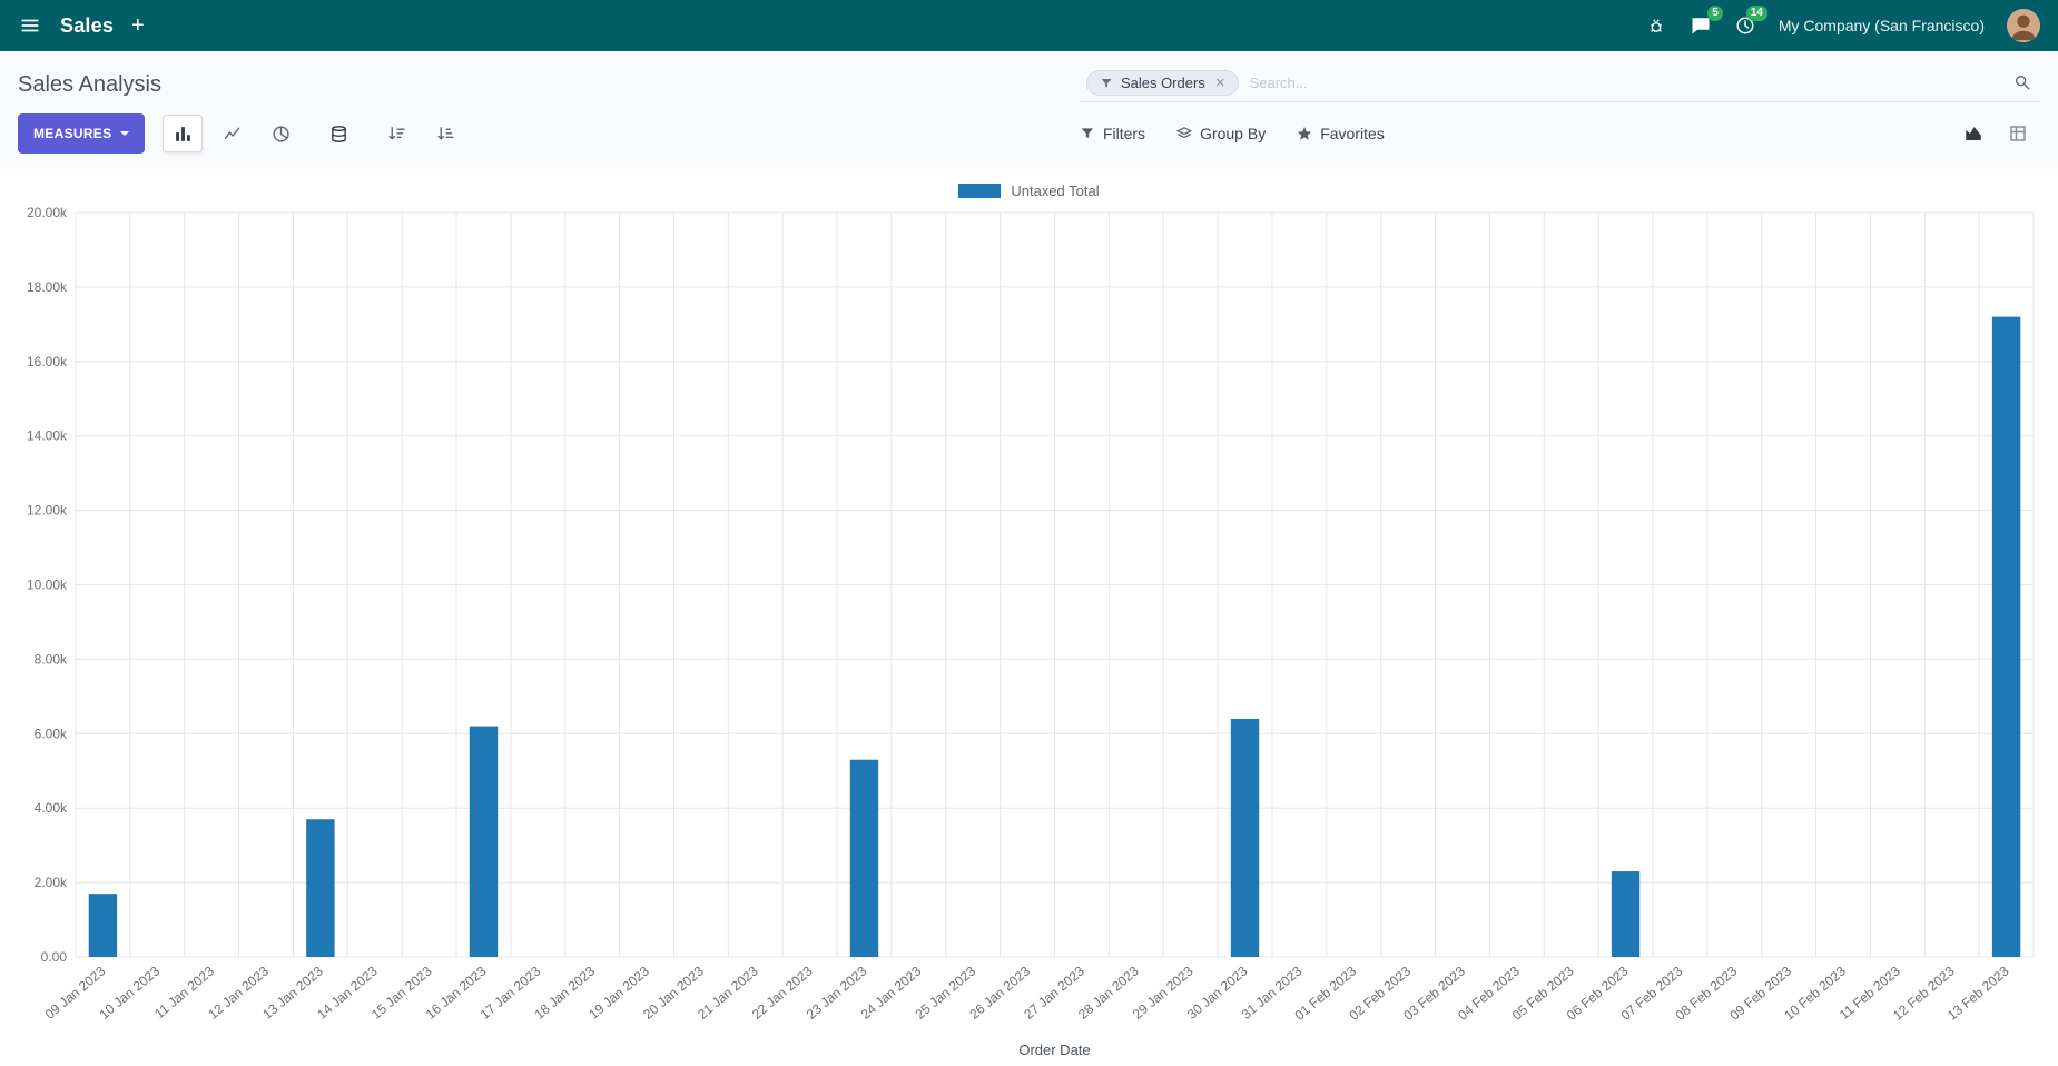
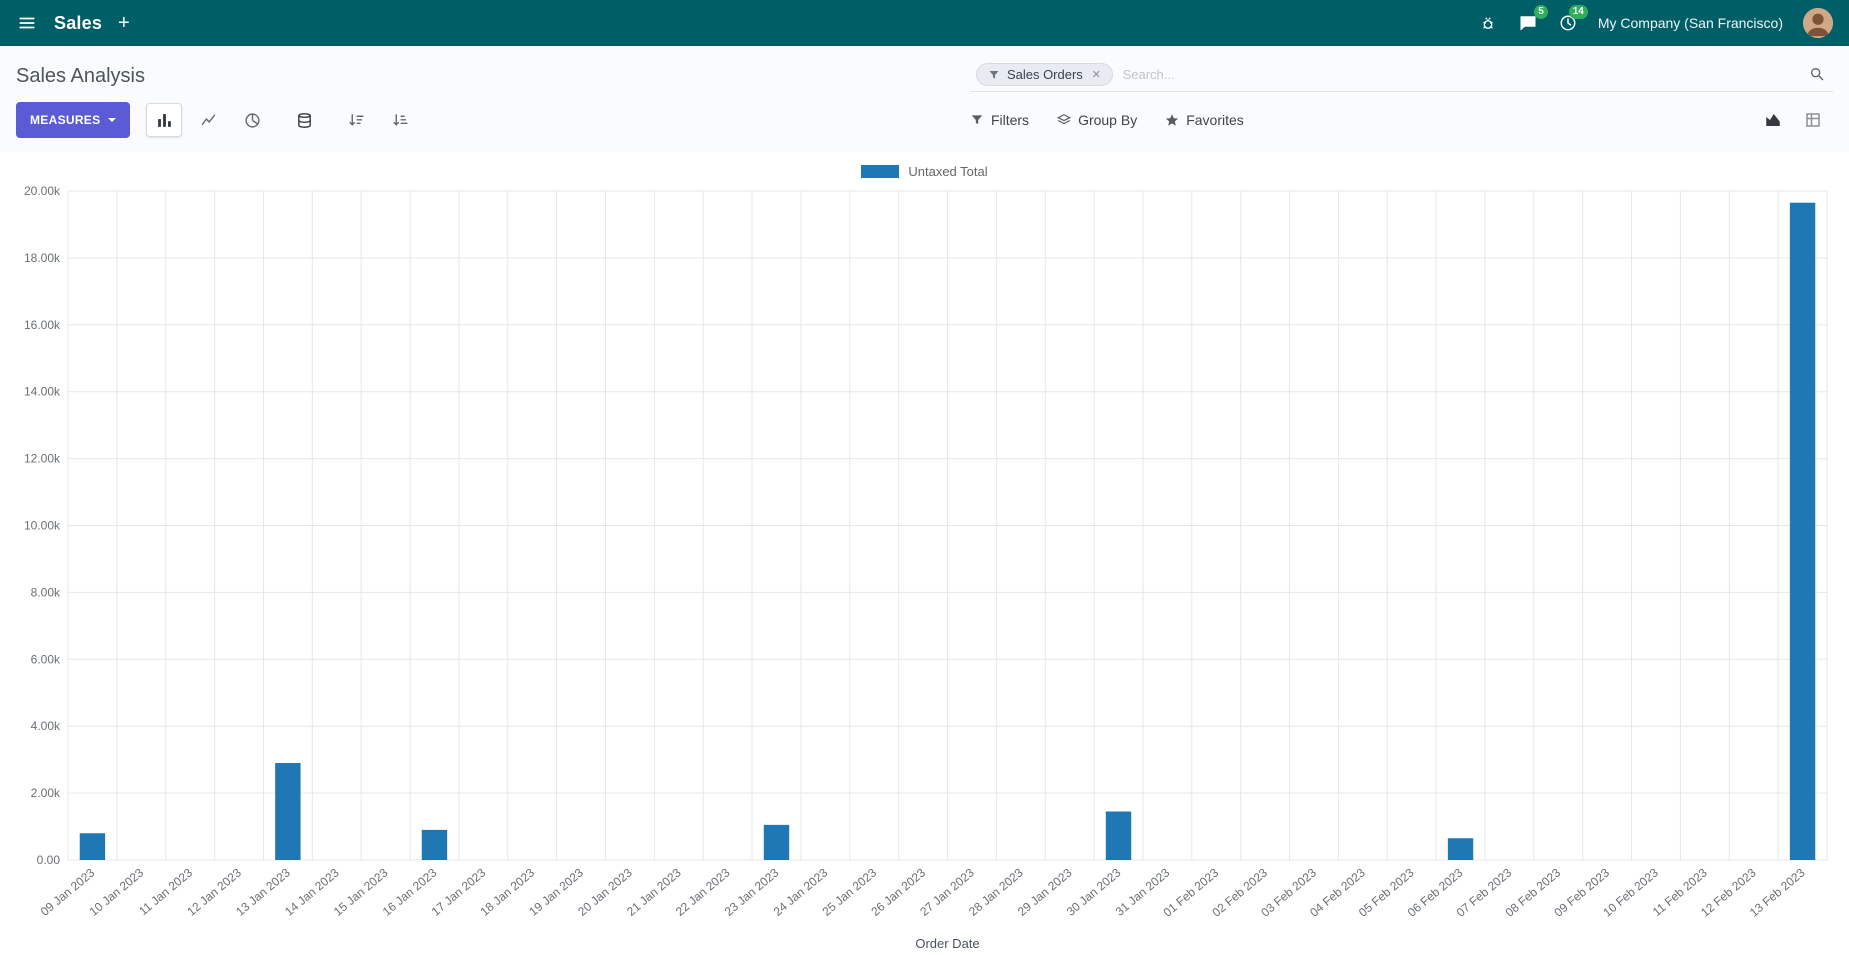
09 Jan 2023: 1.7k -> 0.8k
13 Jan 2023: 3.7k -> 2.9k
16 Jan 2023: 6.2k -> 0.9k
23 Jan 2023: 5.3k -> 1.0k
30 Jan 2023: 6.4k -> 1.4k
06 Feb 2023: 2.3k -> 0.6k
13 Feb 2023: 17.2k -> 19.6k
